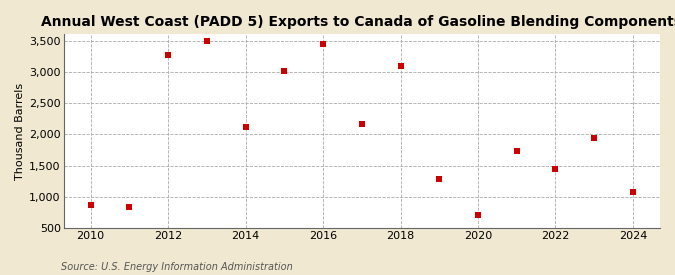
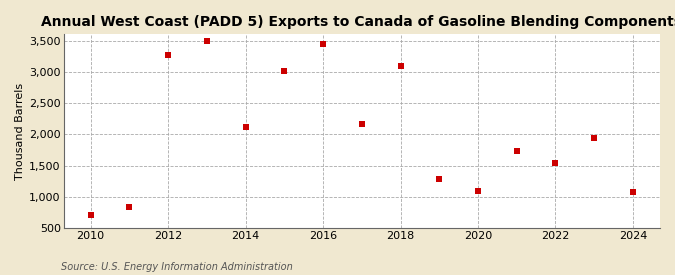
2010: 860 -> 700
2020: 700 -> 1,090
2022: 1,440 -> 1,540
